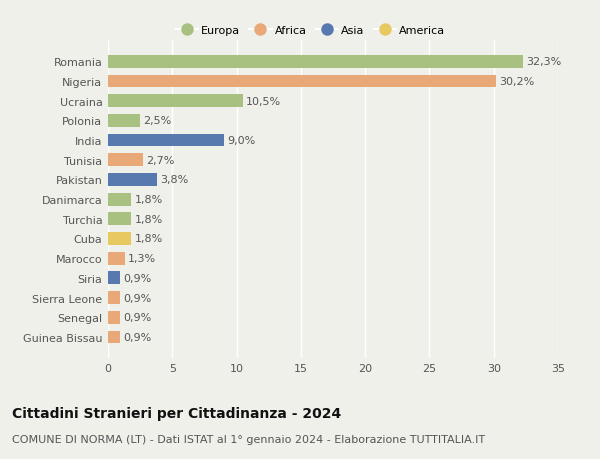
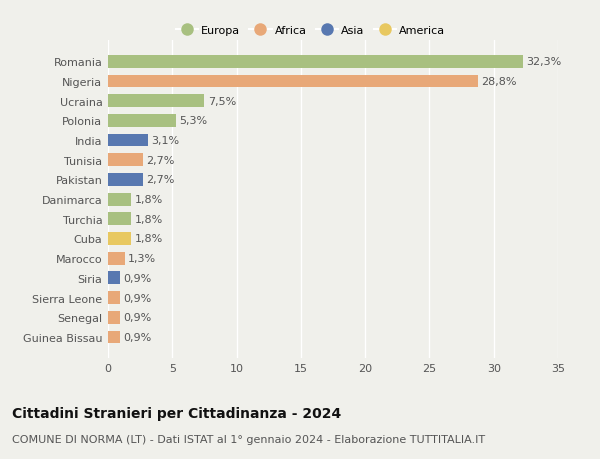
Nigeria: 30,2% -> 28,8%
Ucraina: 10,5% -> 7,5%
Polonia: 2,5% -> 5,3%
India: 9,0% -> 3,1%
Pakistan: 3,8% -> 2,7%
